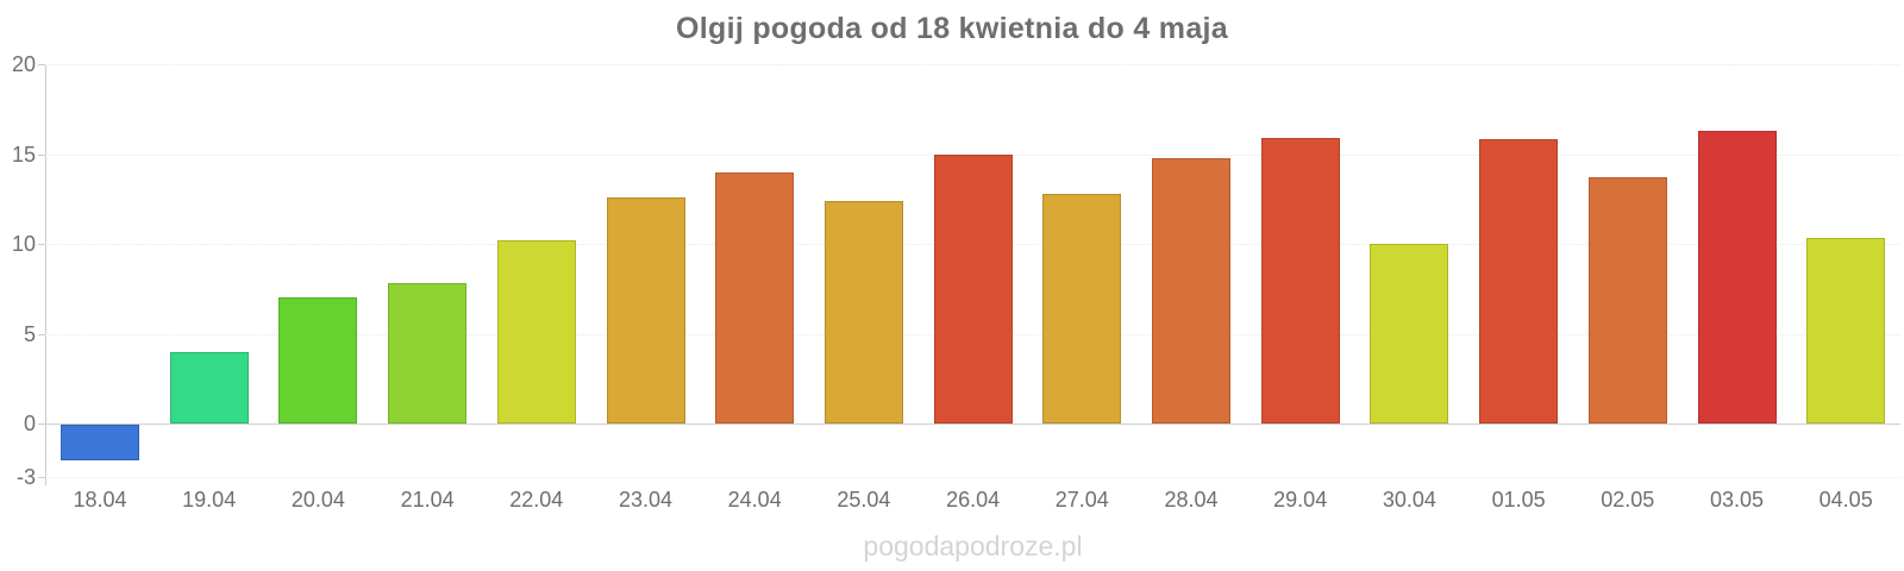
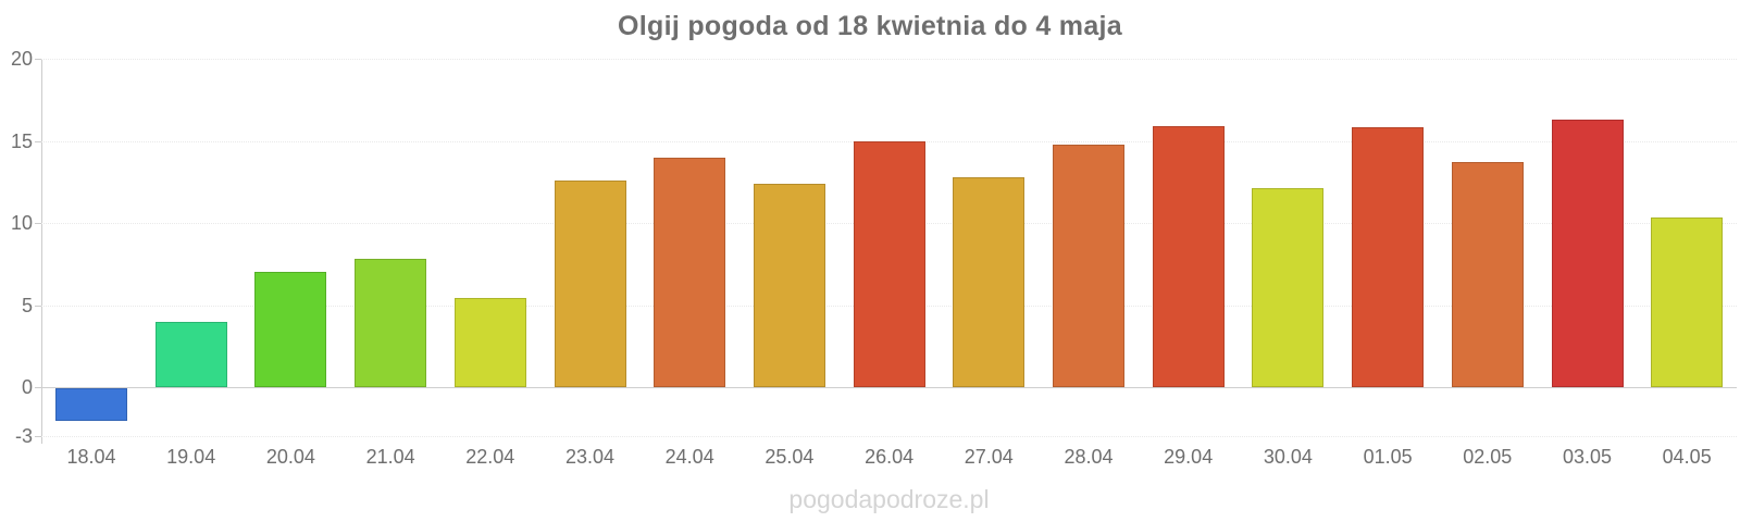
22.04: 10.2 -> 5.4
30.04: 10.0 -> 12.1
